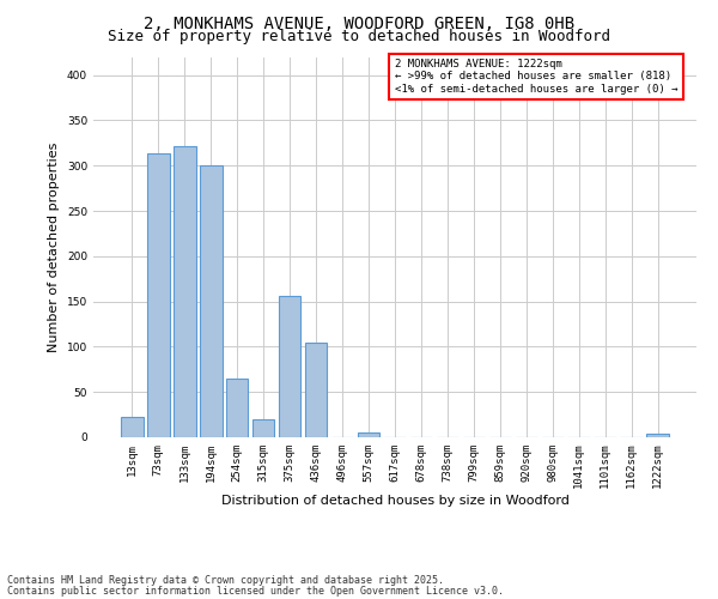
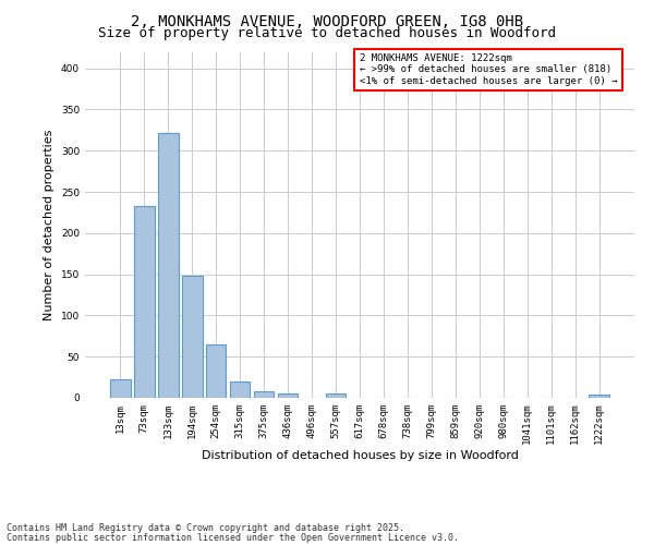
73sqm: 314 -> 233
194sqm: 300 -> 148
375sqm: 156 -> 8
436sqm: 104 -> 5
